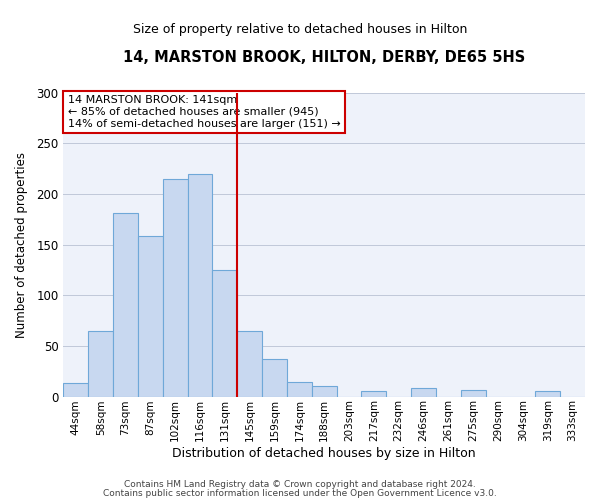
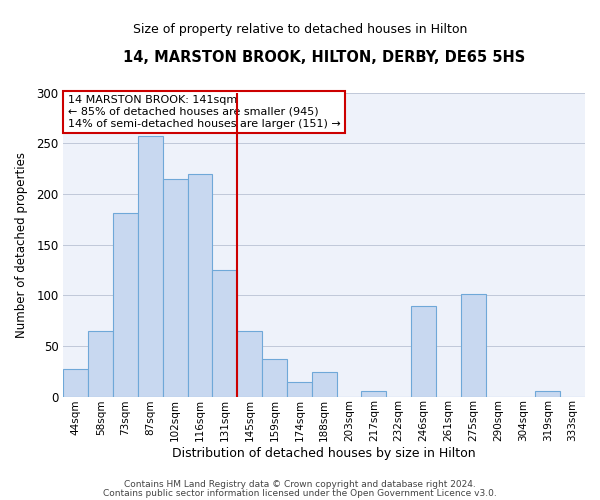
44sqm: 13 -> 27
87sqm: 158 -> 257
188sqm: 10 -> 24
246sqm: 8 -> 89
275sqm: 6 -> 101
